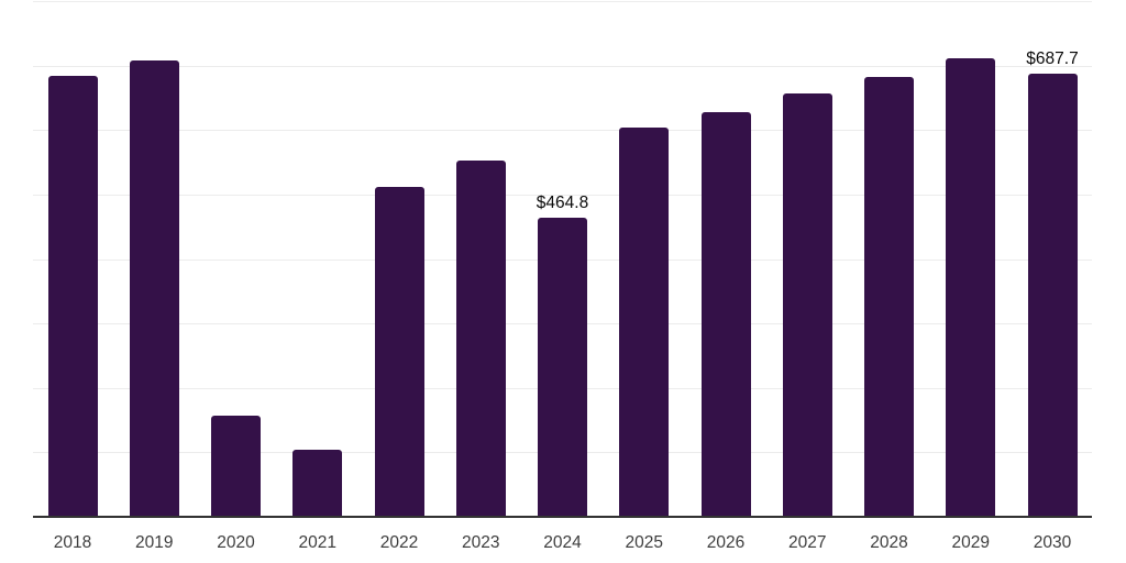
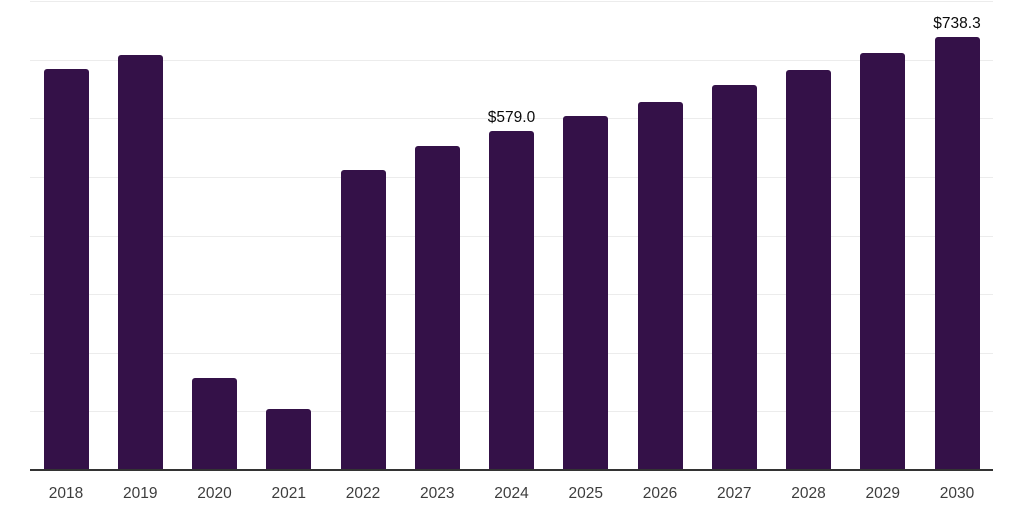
2024: $464.8 -> $579.0
2030: $687.7 -> $738.3
